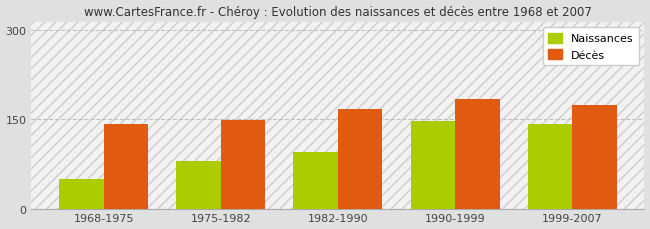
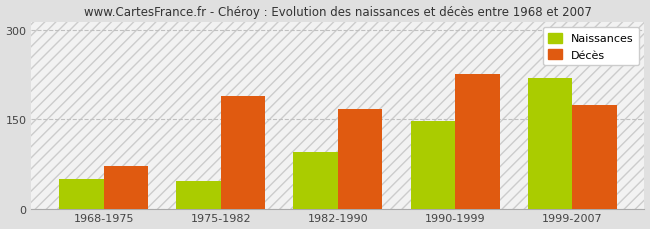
Décès/1968-1975: 143 -> 72
Naissances/1975-1982: 80 -> 46
Décès/1975-1982: 149 -> 190
Décès/1990-1999: 185 -> 226
Naissances/1999-2007: 143 -> 220
